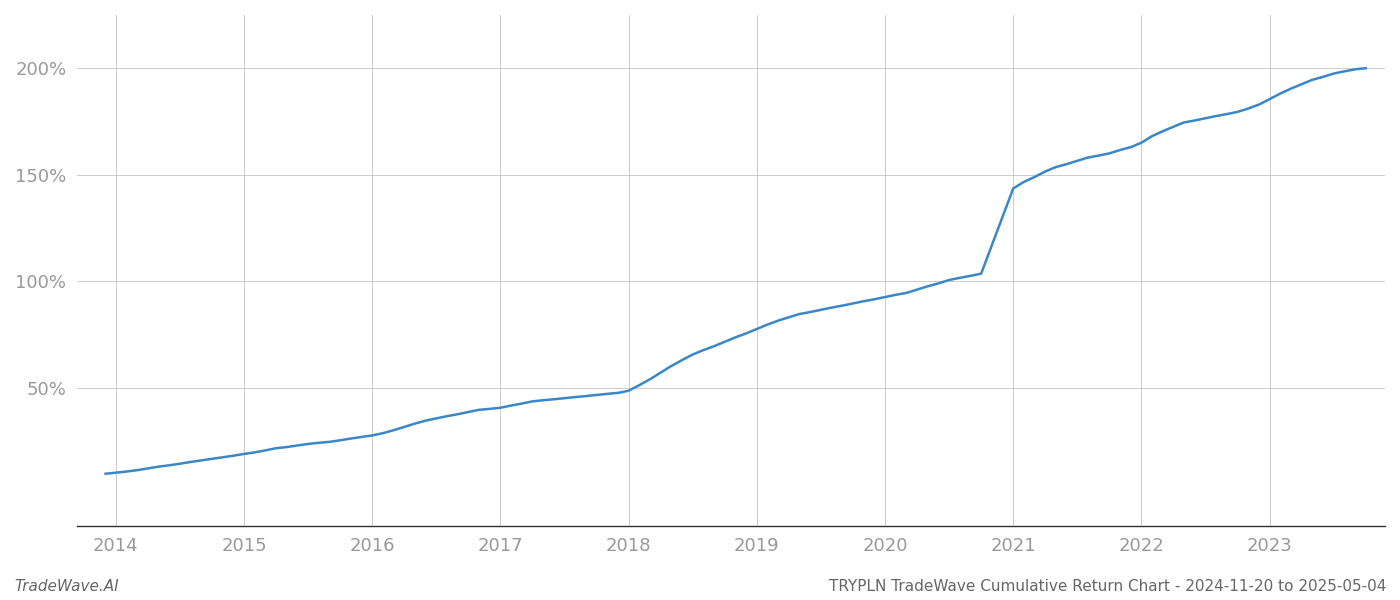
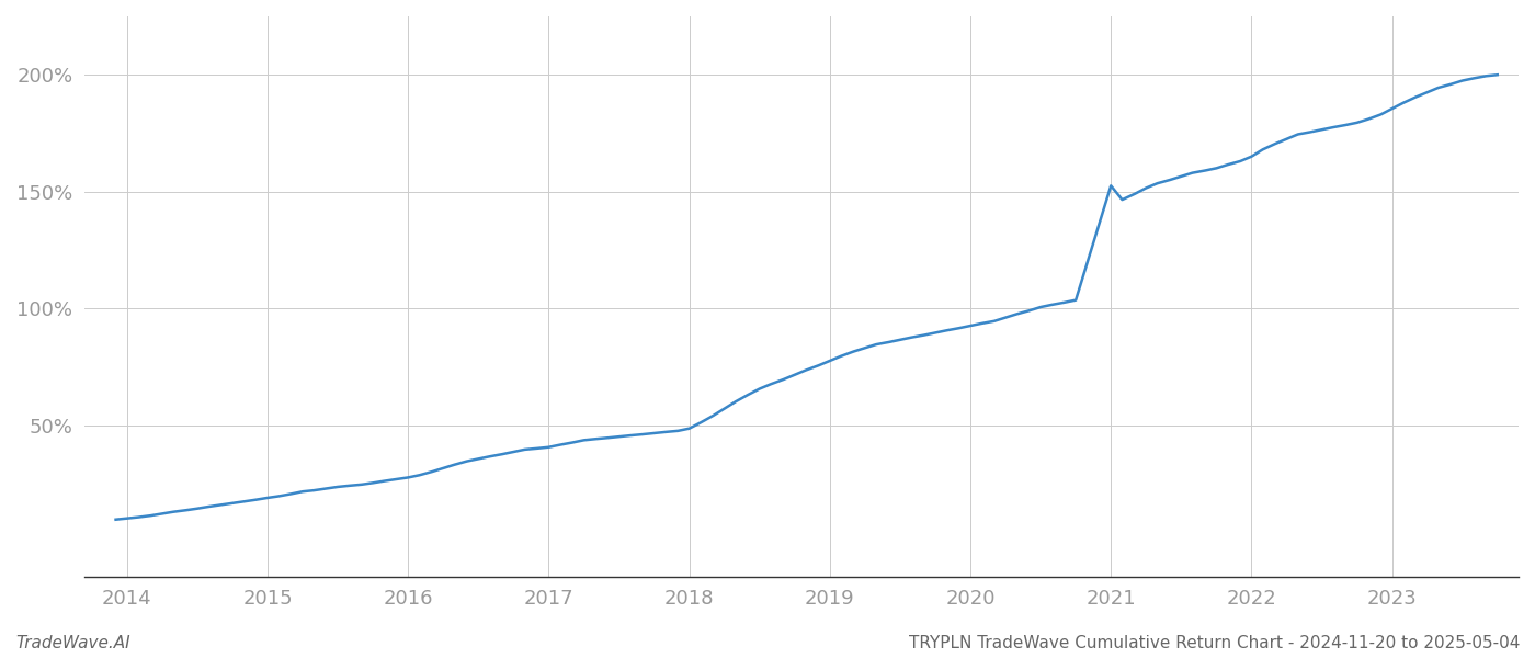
2021: 143.5% -> 152.5%
